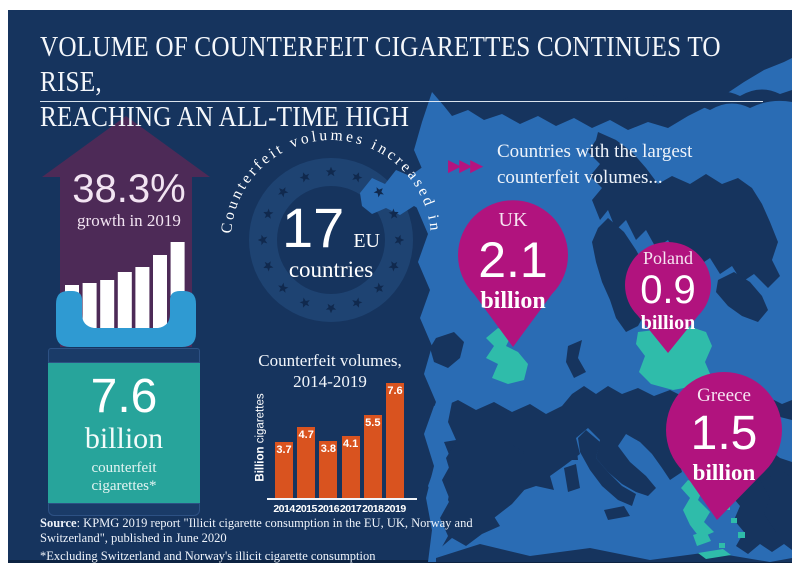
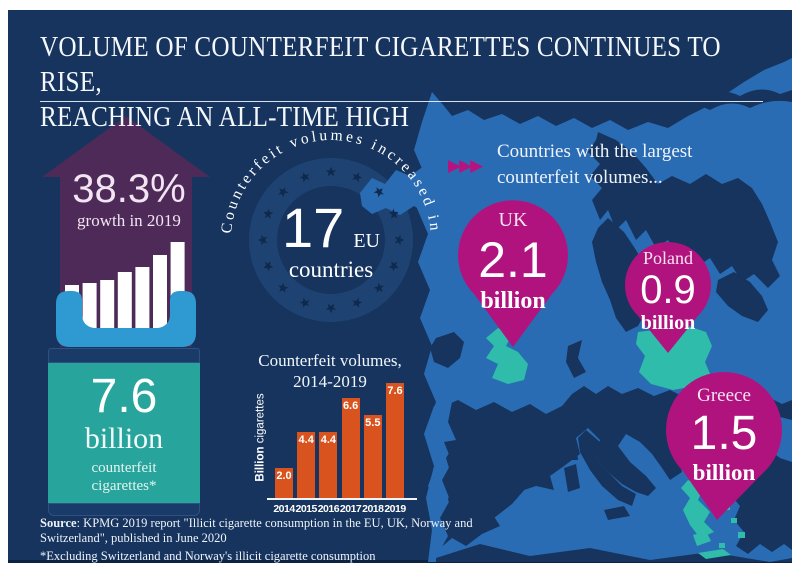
2014: 3.7 -> 2.0
2015: 4.7 -> 4.4
2016: 3.8 -> 4.4
2017: 4.1 -> 6.6
